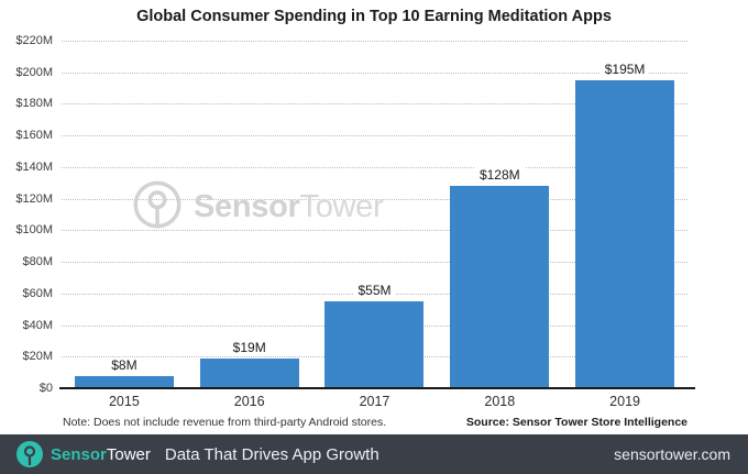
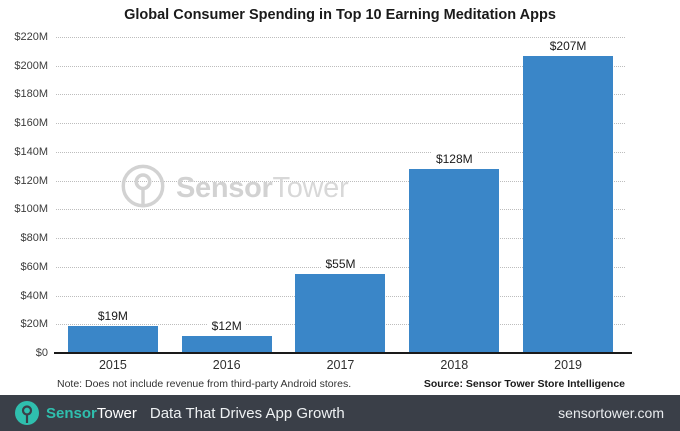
2015: $8M -> $19M
2016: $19M -> $12M
2019: $195M -> $207M
